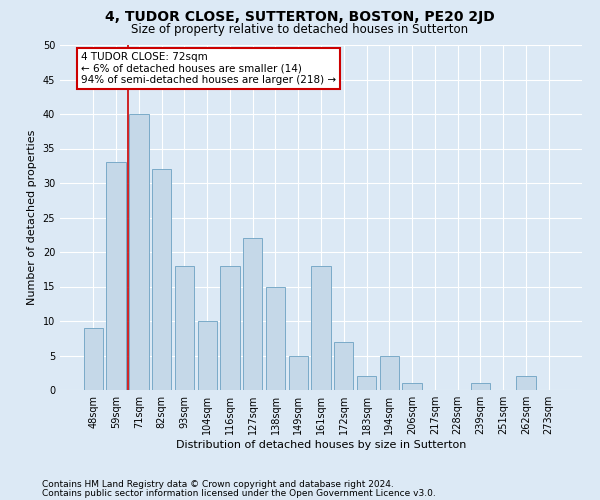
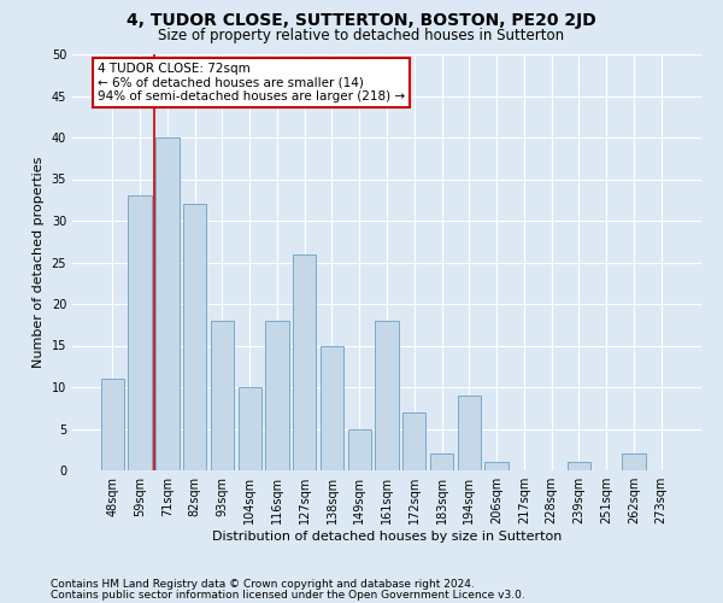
48sqm: 9 -> 11
127sqm: 22 -> 26
194sqm: 5 -> 9
